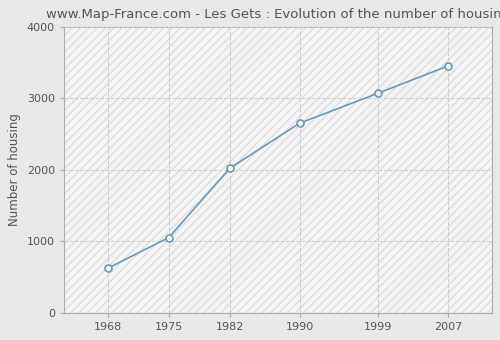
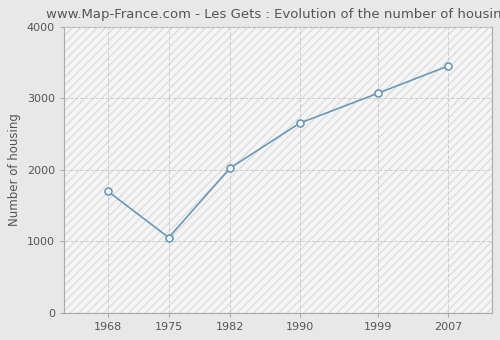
1968: 620 -> 1700
